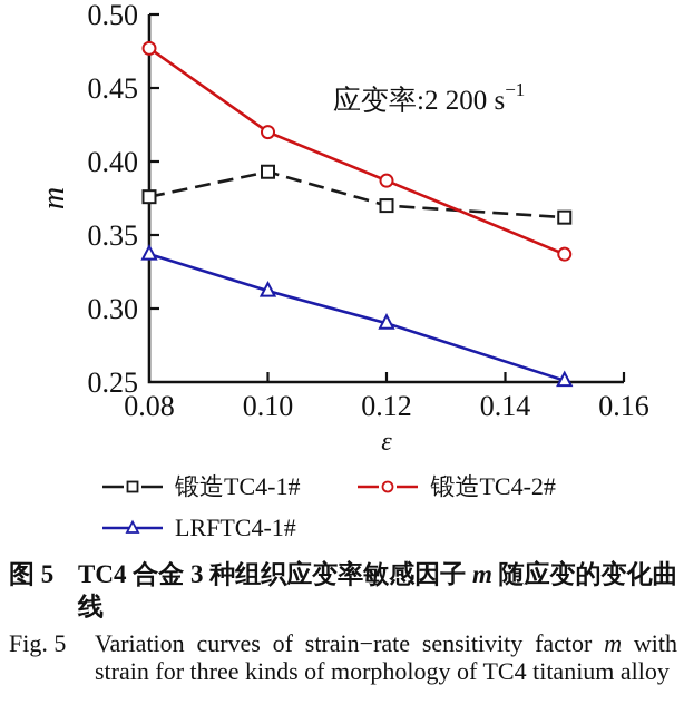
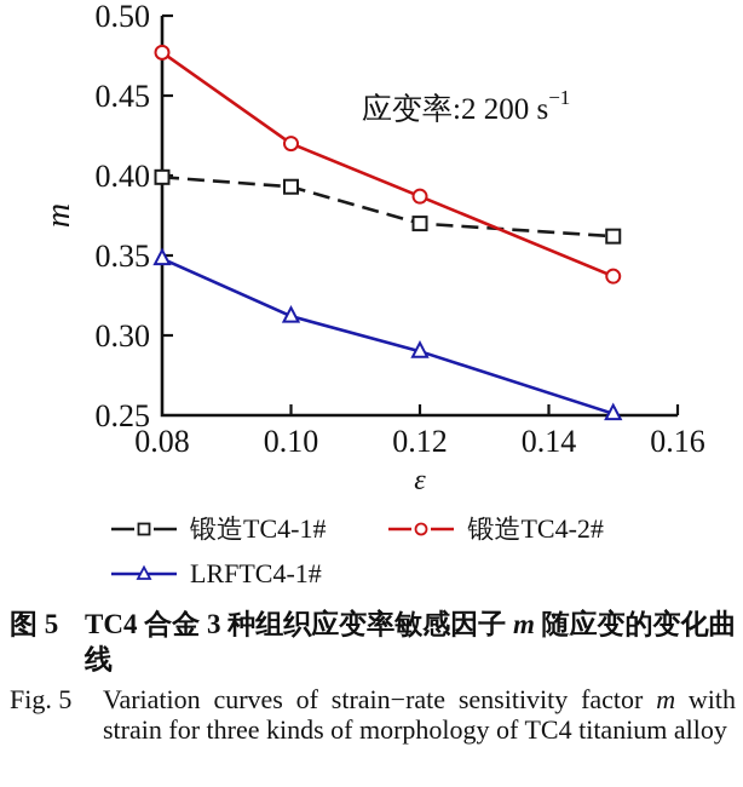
锻造TC4-1#/0.08: 0.376 -> 0.399
LRFTC4-1#/0.08: 0.337 -> 0.348
